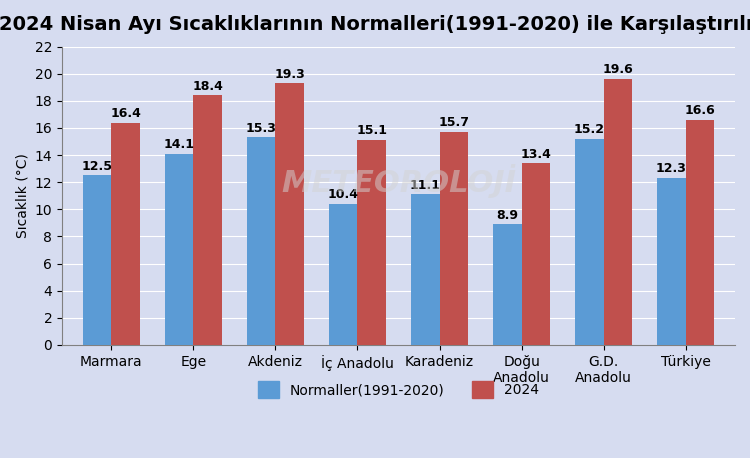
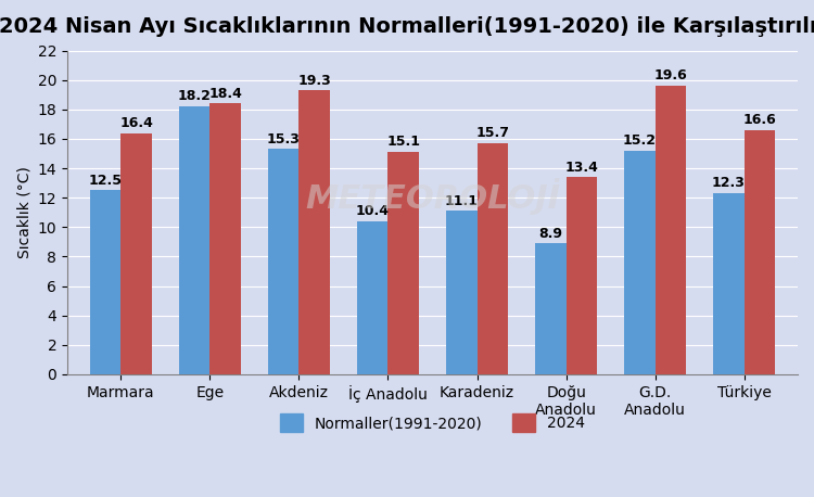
Normaller(1991-2020)/Ege: 14.1 -> 18.2
